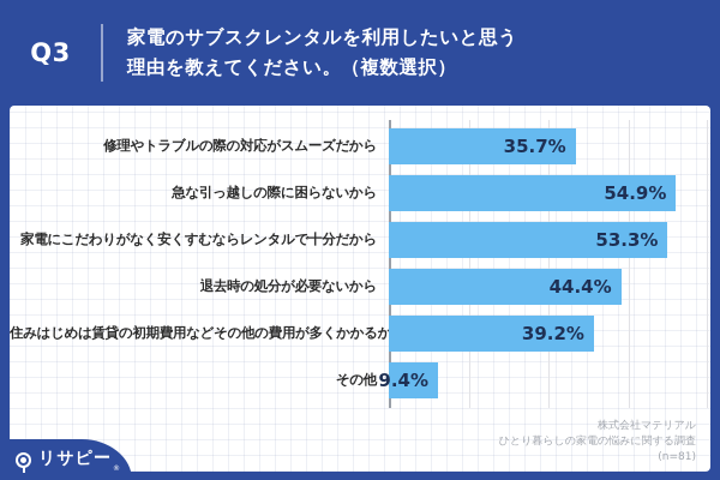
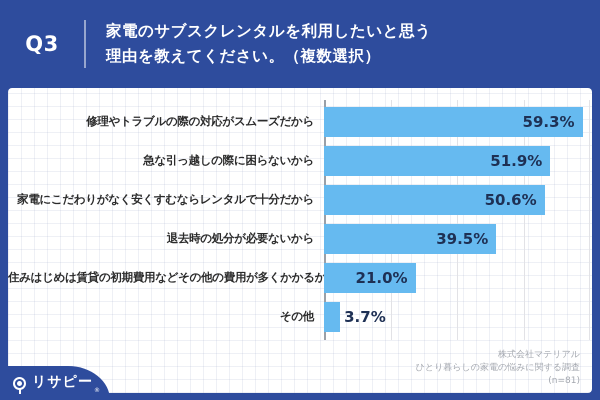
修理やトラブルの際の対応がスムーズだから: 35.7% -> 59.3%
急な引っ越しの際に困らないから: 54.9% -> 51.9%
家電にこだわりがなく安くすむならレンタルで十分だから: 53.3% -> 50.6%
退去時の処分が必要ないから: 44.4% -> 39.5%
住みはじめは賃貸の初期費用などその他の費用が多くかかるから: 39.2% -> 21.0%
その他: 9.4% -> 3.7%
